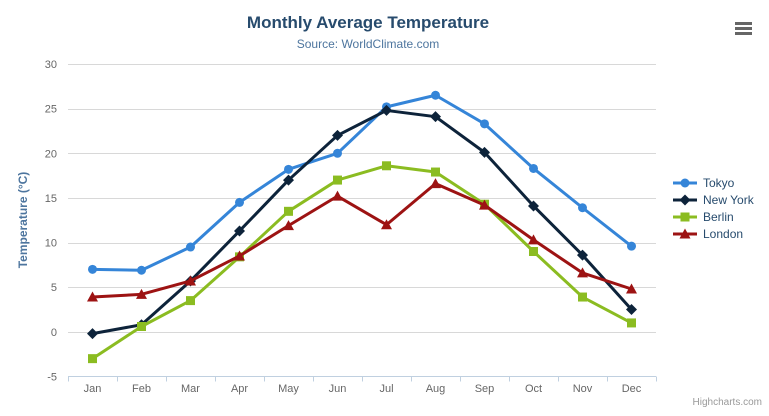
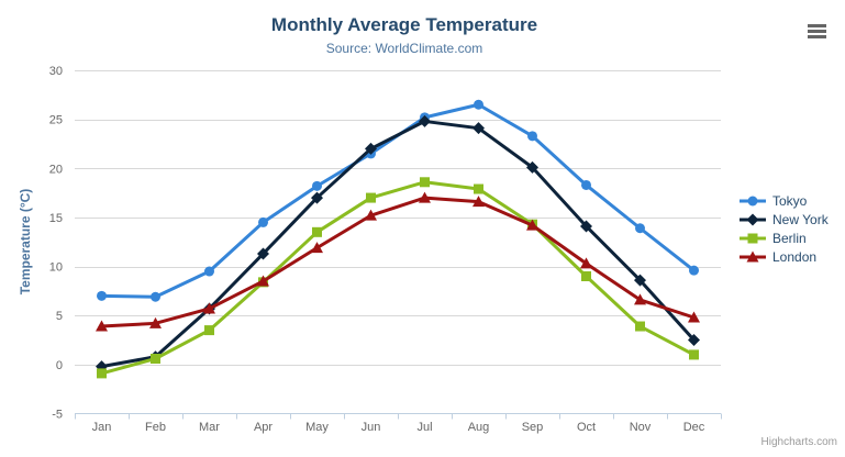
Berlin/Jan: -3 -> -1
Tokyo/Jun: 20 -> 22
London/Jul: 12 -> 17
